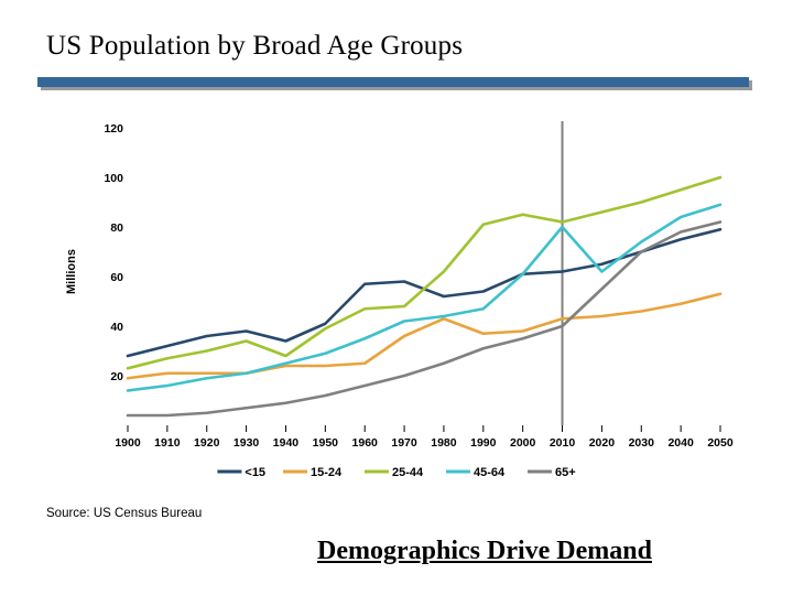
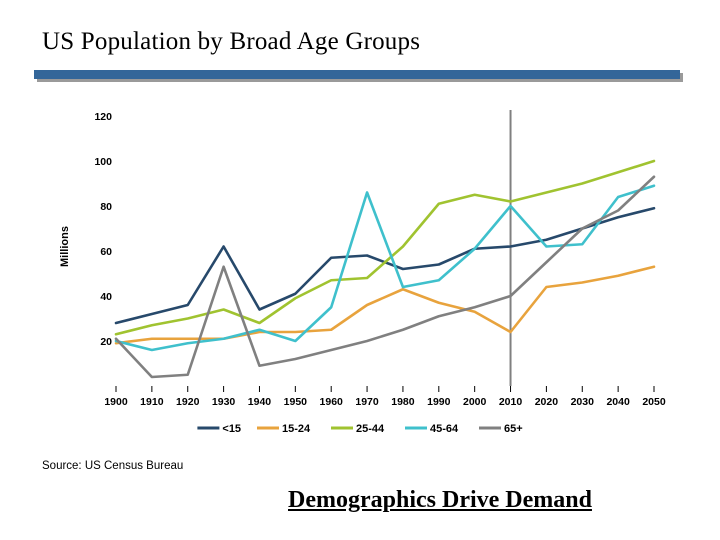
45-64/1900: 14 -> 20
65+/1900: 4 -> 21
<15/1930: 38 -> 62
65+/1930: 7 -> 53
45-64/1950: 29 -> 20
45-64/1970: 42 -> 86
15-24/2000: 38 -> 33
15-24/2010: 43 -> 24
45-64/2030: 74 -> 63
65+/2050: 82 -> 93
